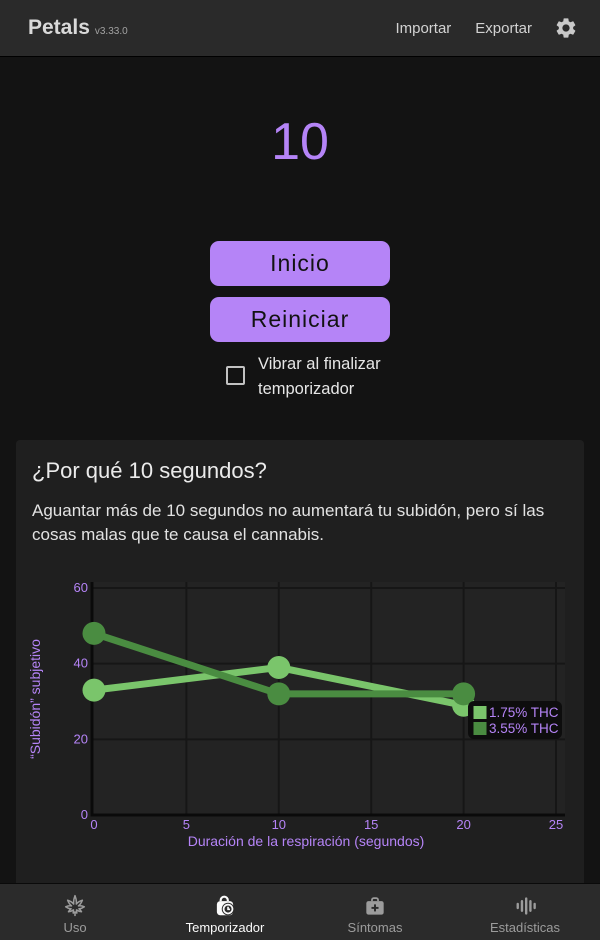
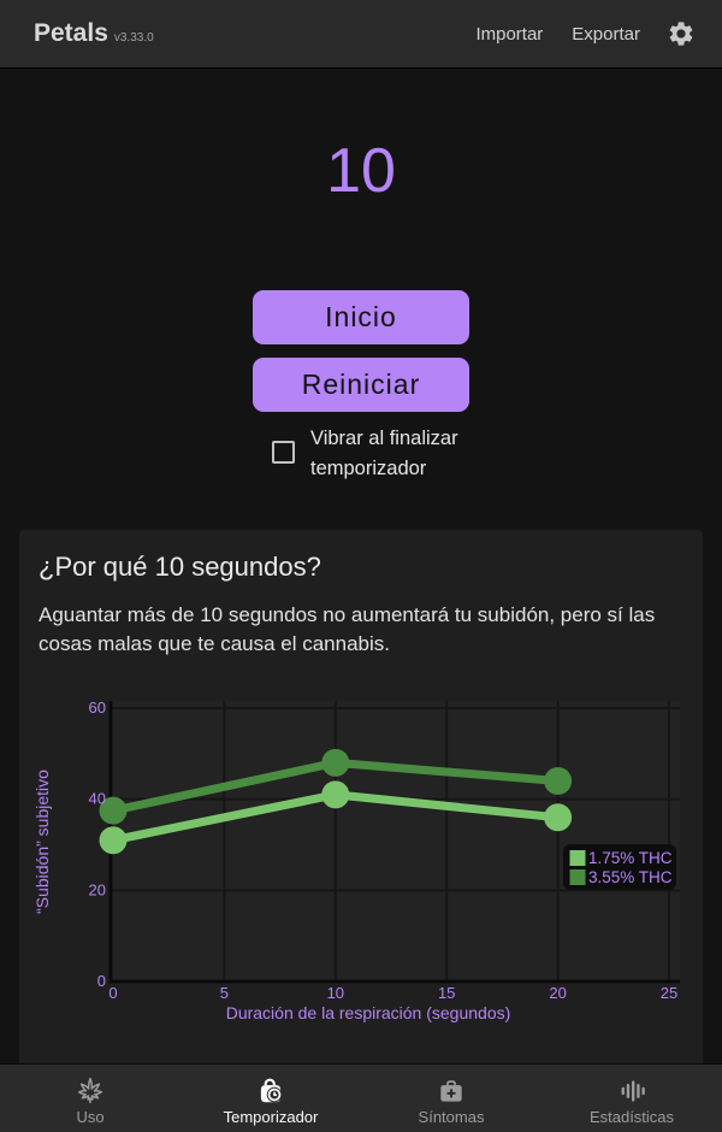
1.75% THC/0: 33 -> 31
3.55% THC/0: 48 -> 38
1.75% THC/10: 39 -> 41
3.55% THC/10: 32 -> 48
1.75% THC/20: 29 -> 36
3.55% THC/20: 32 -> 44
